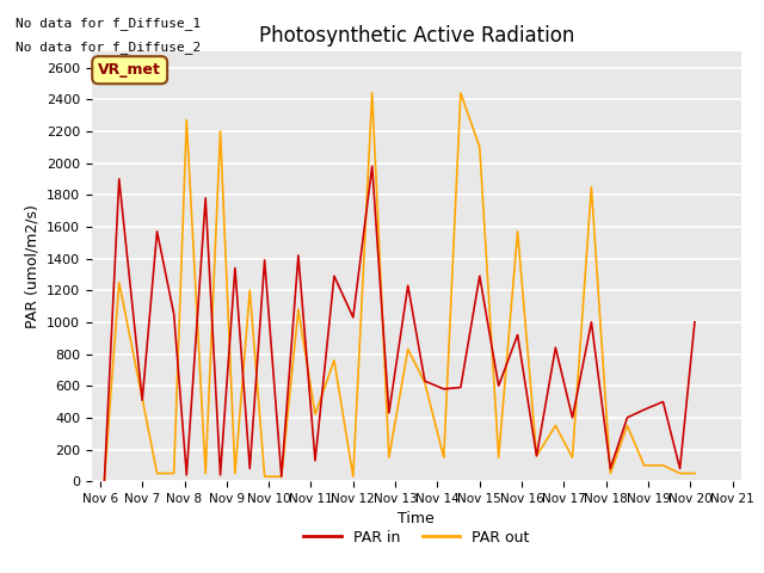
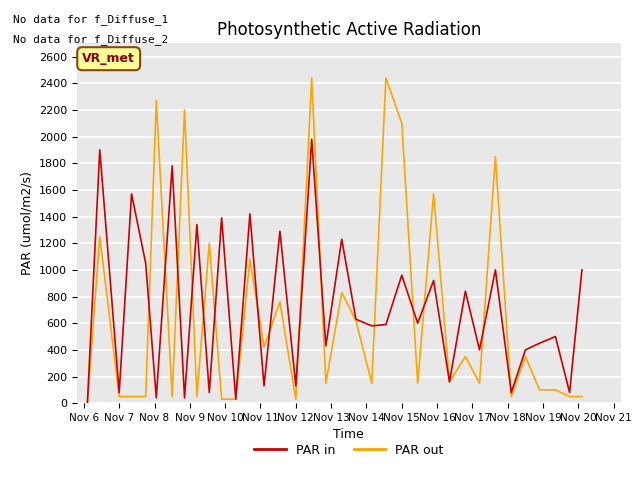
PAR in/Nov 7: 510 -> 80
PAR out/Nov 7: 520 -> 50
PAR in/Nov 12: 1030 -> 130
PAR in/Nov 15: 1290 -> 960
